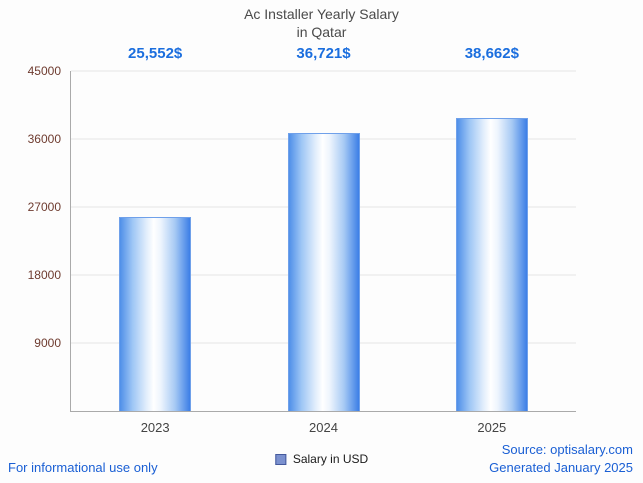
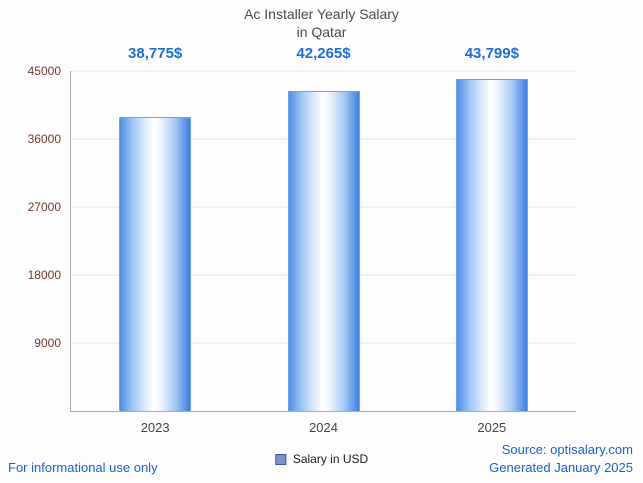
2023: 25,552 -> 38,775
2024: 36,721 -> 42,265
2025: 38,662 -> 43,799
